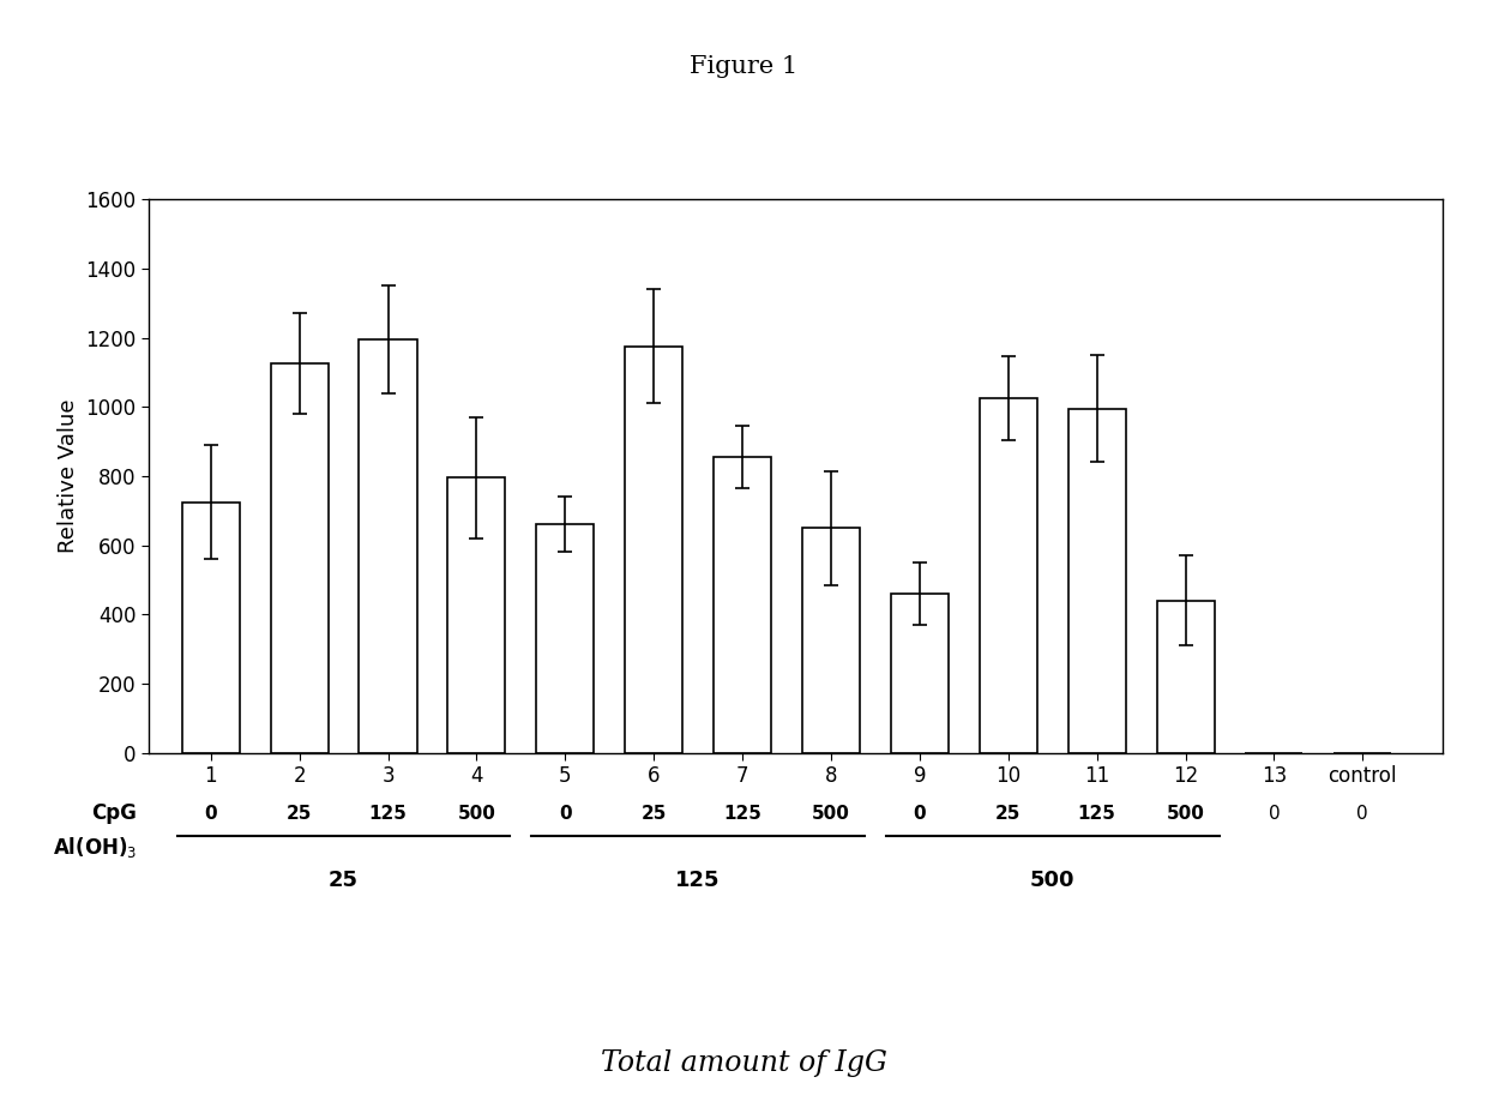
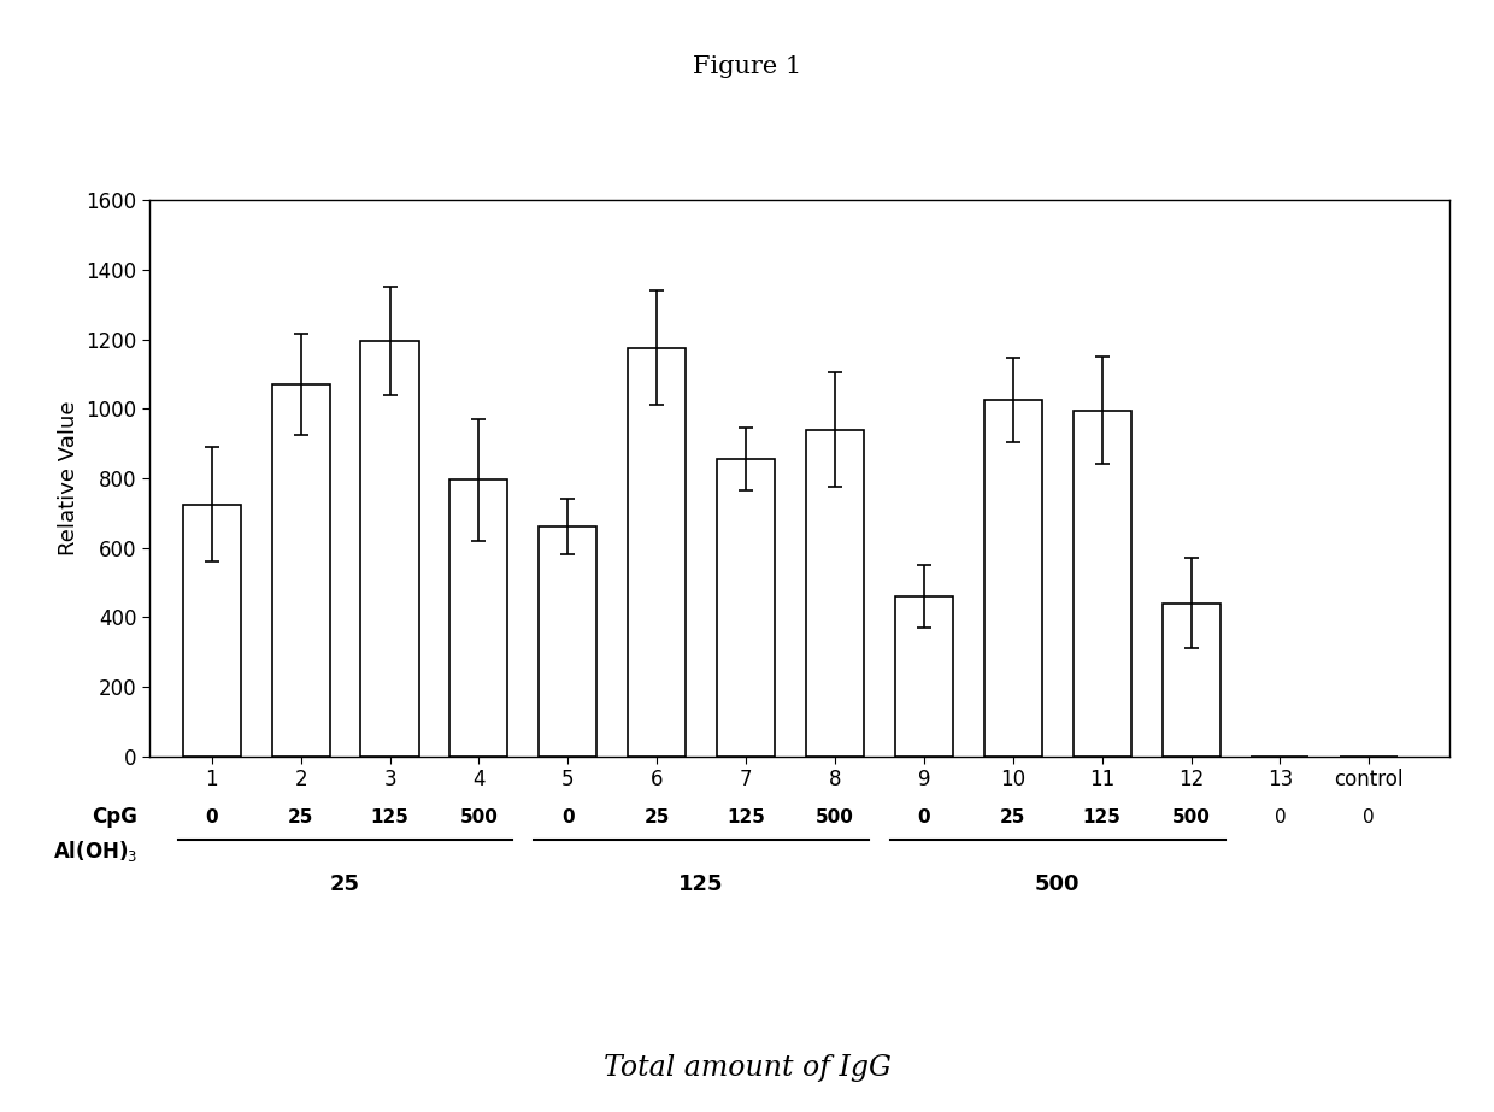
2: 1125 -> 1070
8: 650 -> 940
